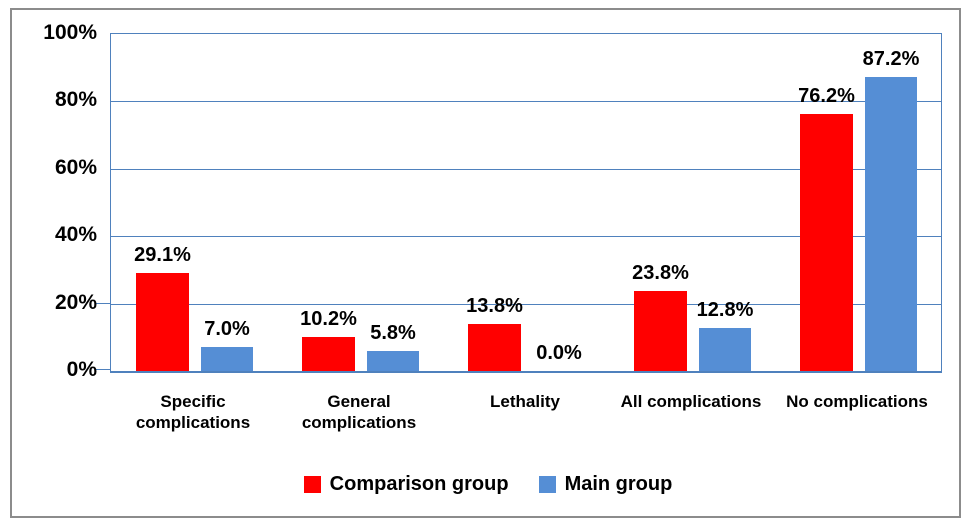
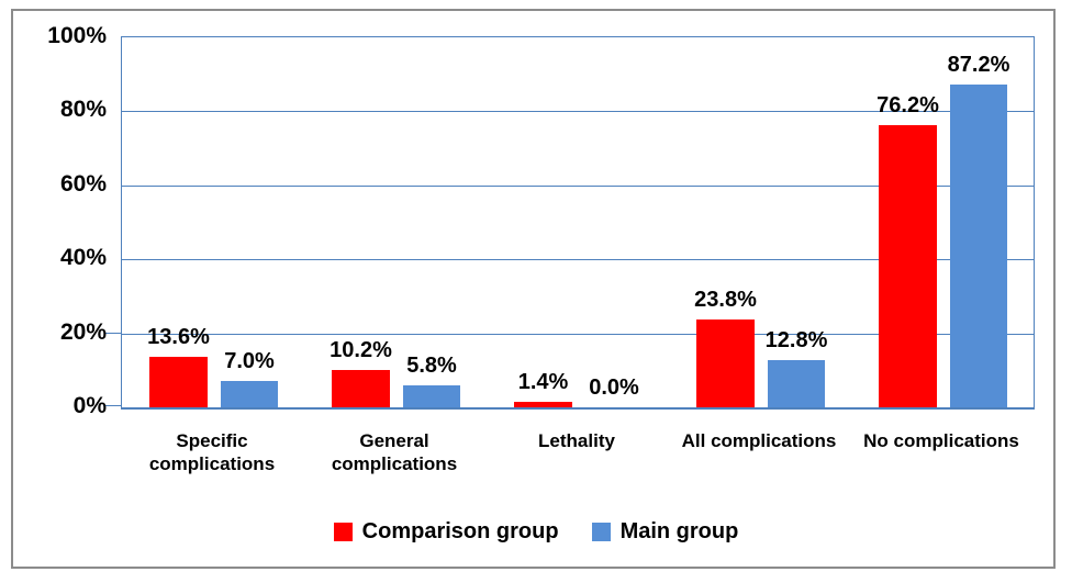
Comparison group/Specific complications: 29.1% -> 13.6%
Comparison group/Lethality: 13.8% -> 1.4%
